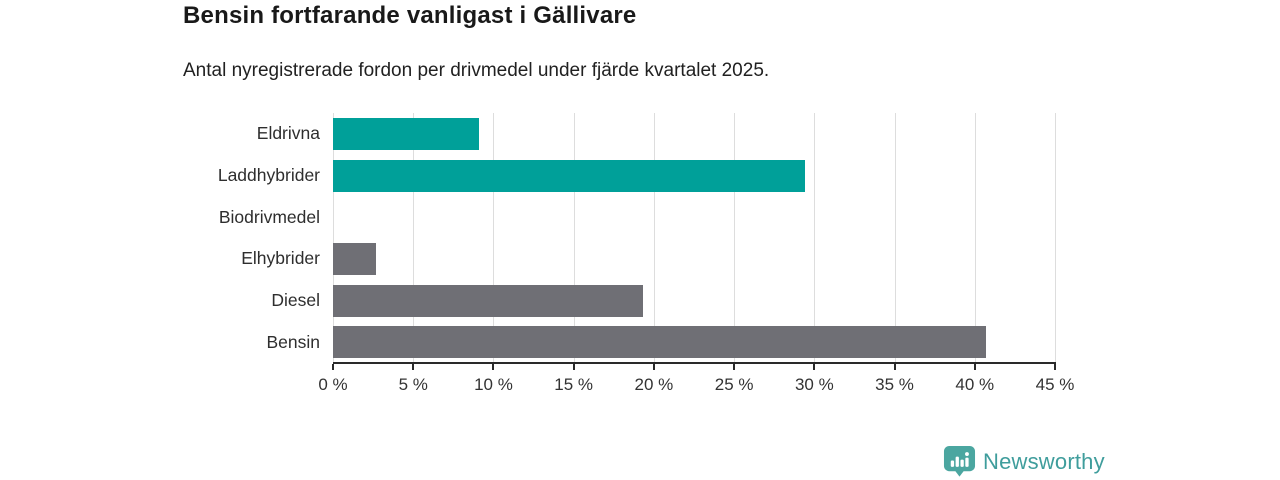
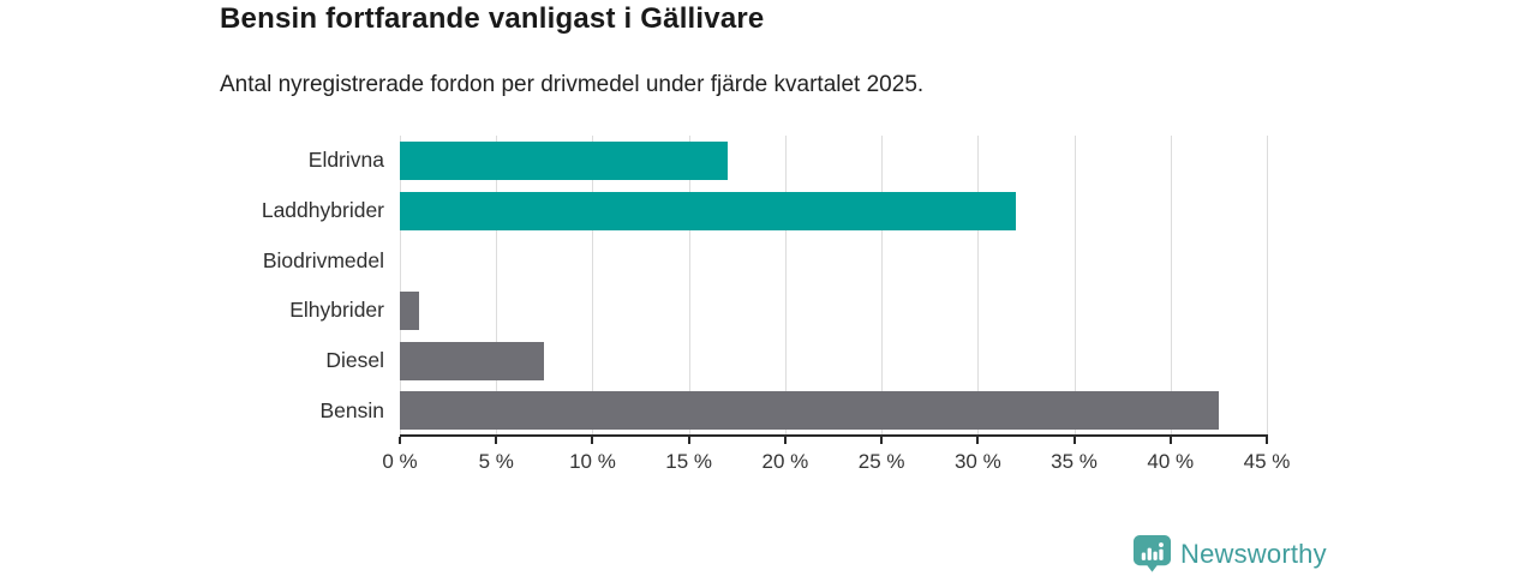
Eldrivna: 9.1% -> 17.0%
Laddhybrider: 29.4% -> 32.0%
Elhybrider: 2.7% -> 1.0%
Diesel: 19.3% -> 7.5%
Bensin: 40.7% -> 42.5%
